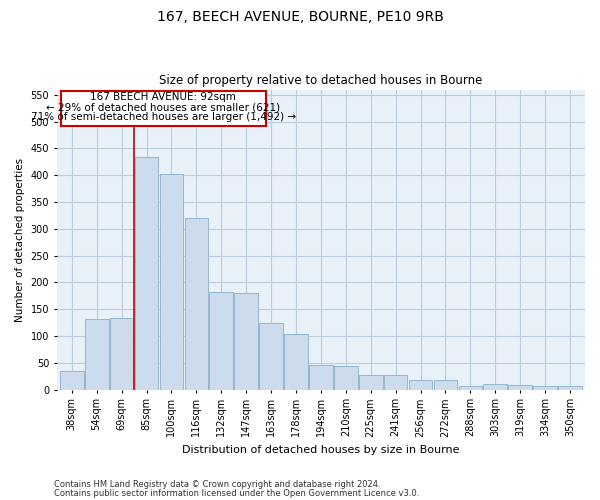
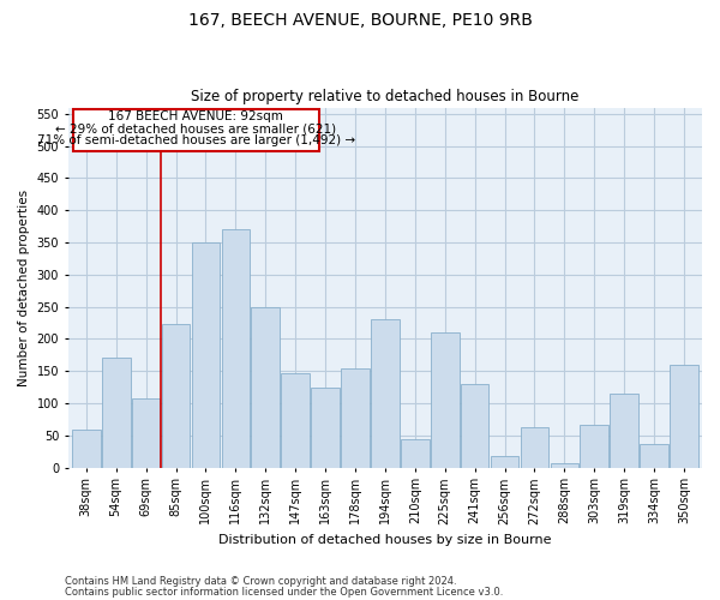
38sqm: 35 -> 58
54sqm: 132 -> 170
69sqm: 133 -> 108
85sqm: 435 -> 224
100sqm: 403 -> 350
116sqm: 320 -> 370
132sqm: 182 -> 250
147sqm: 181 -> 146
178sqm: 104 -> 154
194sqm: 46 -> 230
225sqm: 28 -> 210
241sqm: 28 -> 130
272sqm: 17 -> 62
303sqm: 10 -> 66
319sqm: 8 -> 114
334sqm: 6 -> 36
350sqm: 6 -> 160
